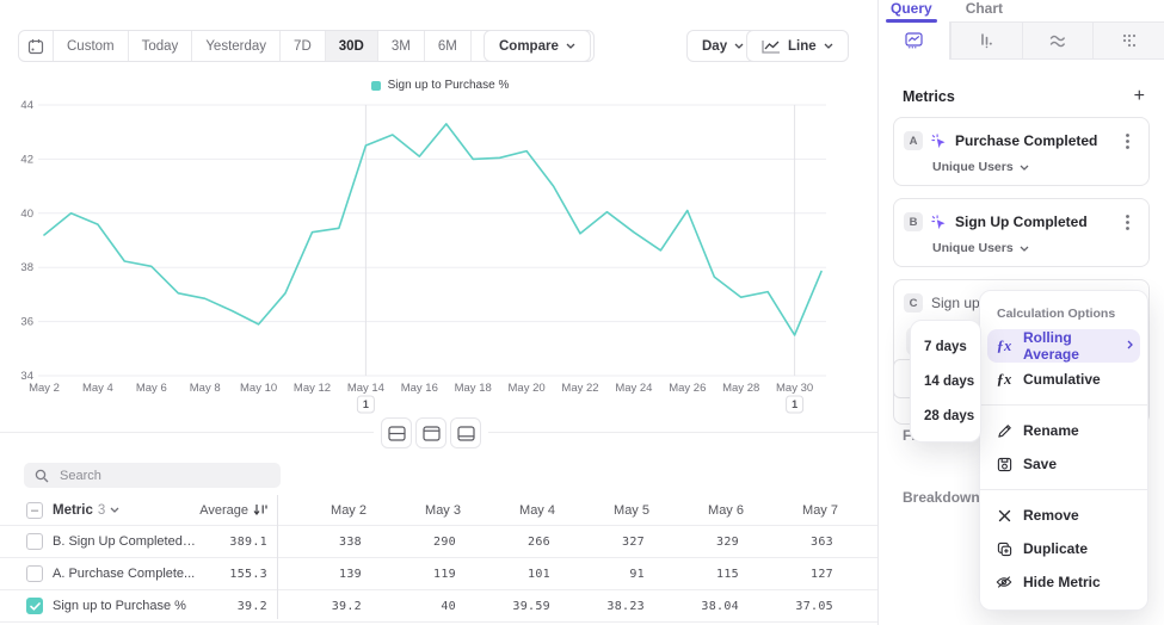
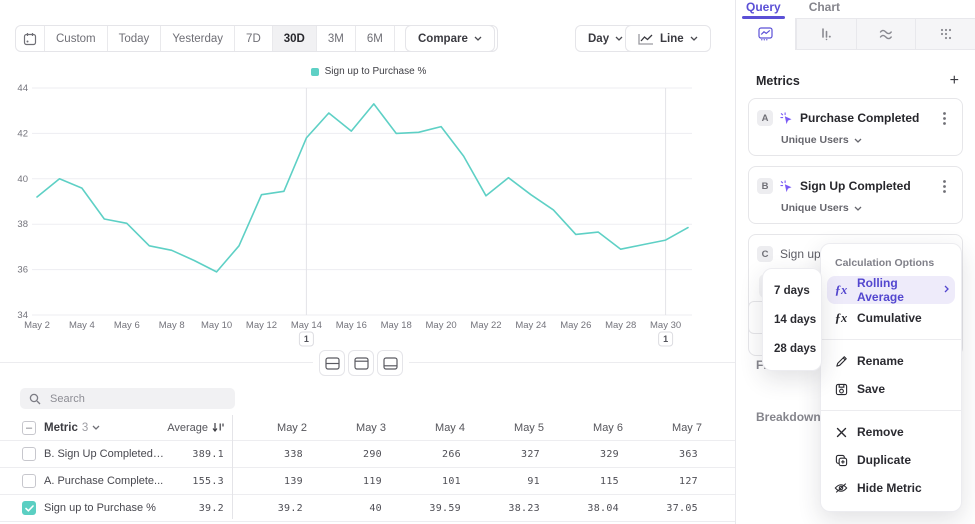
May 14: 42.5 -> 41.8
May 26: 40.1 -> 37.5
May 30: 35.5 -> 37.3
